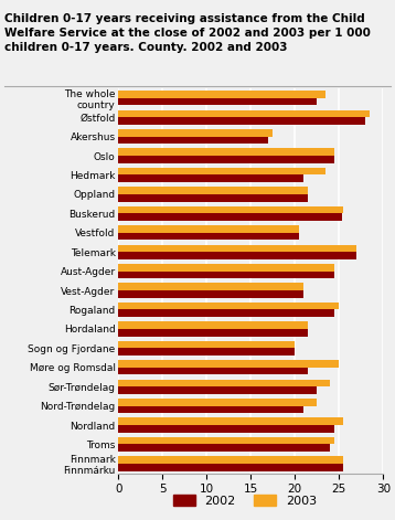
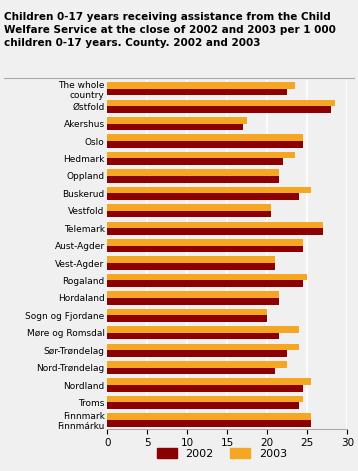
2002/Hedmark: 21.0 -> 22.0
2002/Buskerud: 25.4 -> 24.0
2003/Møre og Romsdal: 25.0 -> 24.0
